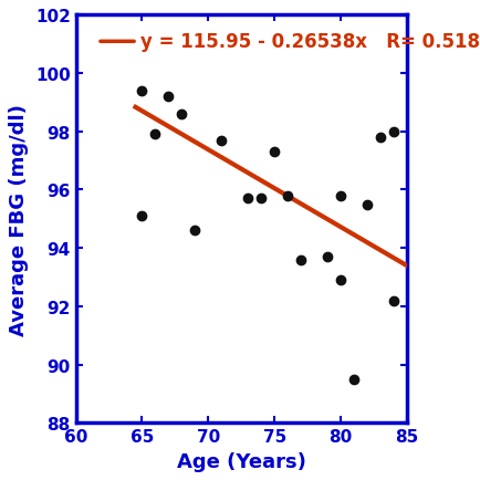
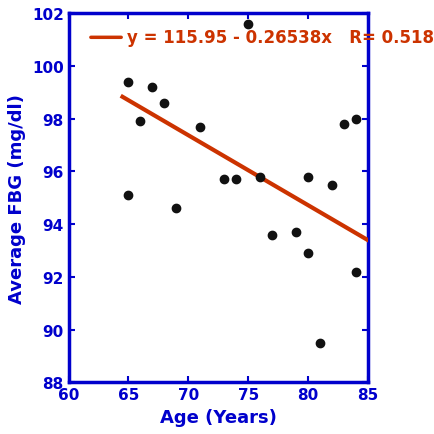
75: 97.3 -> 101.6
